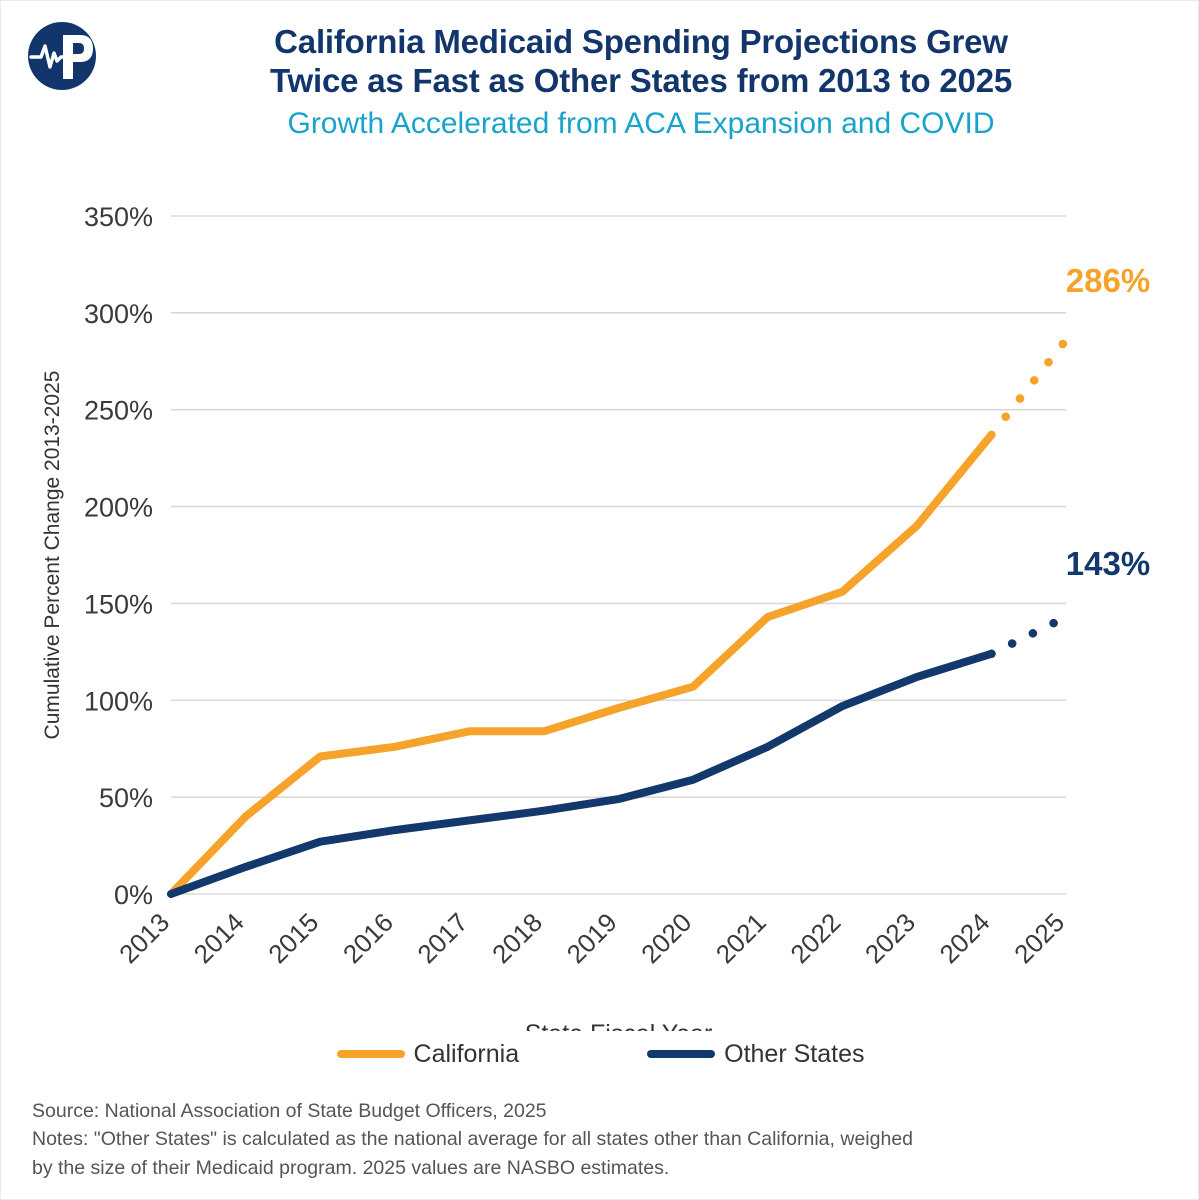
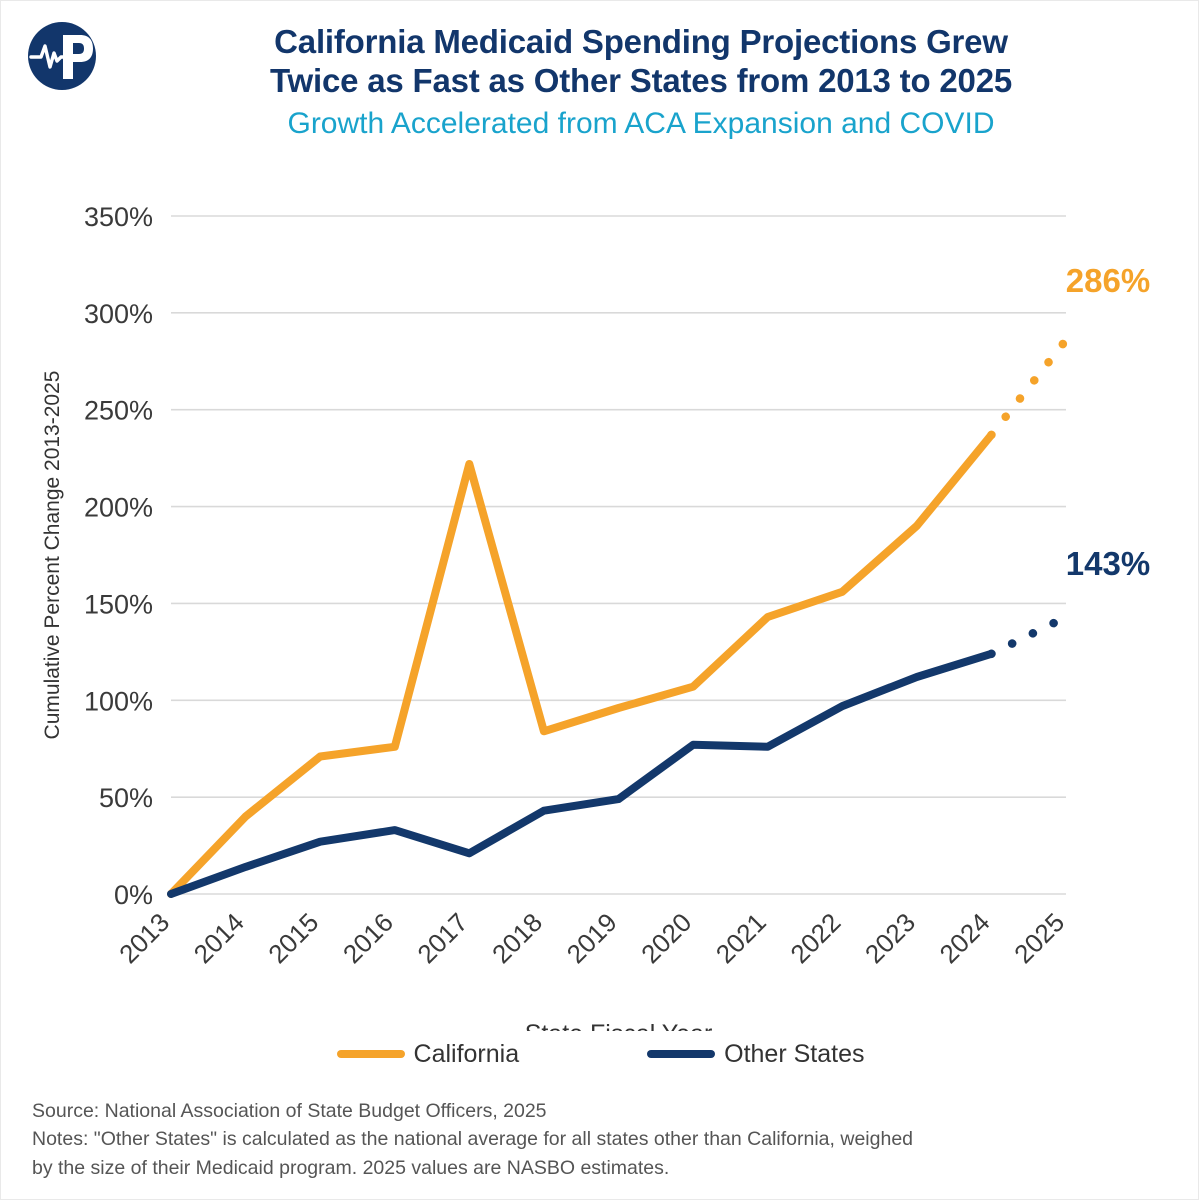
California/2017: 84% -> 222%
Other States/2017: 38% -> 21%
Other States/2020: 59% -> 77%
